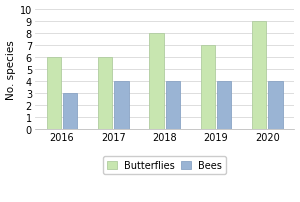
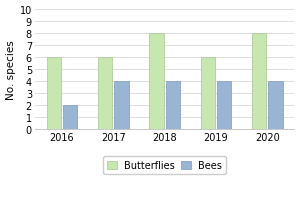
Bees/2016: 3 -> 2
Butterflies/2019: 7 -> 6
Butterflies/2020: 9 -> 8
